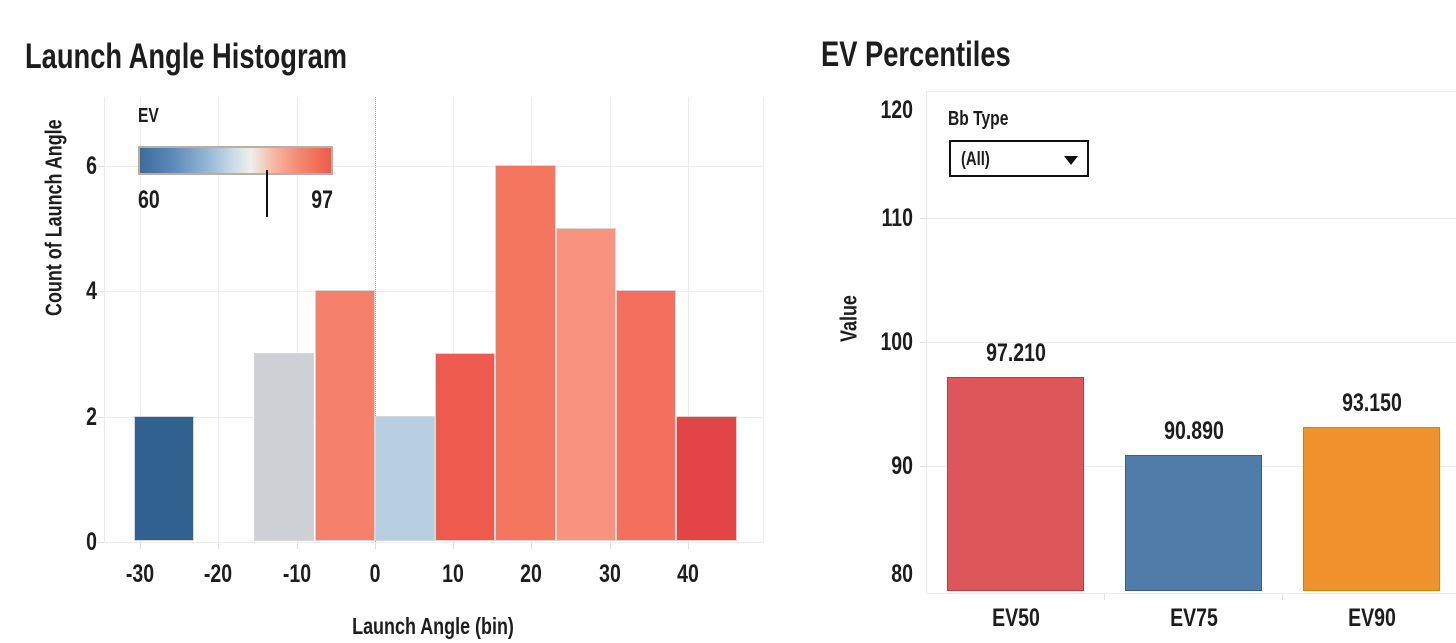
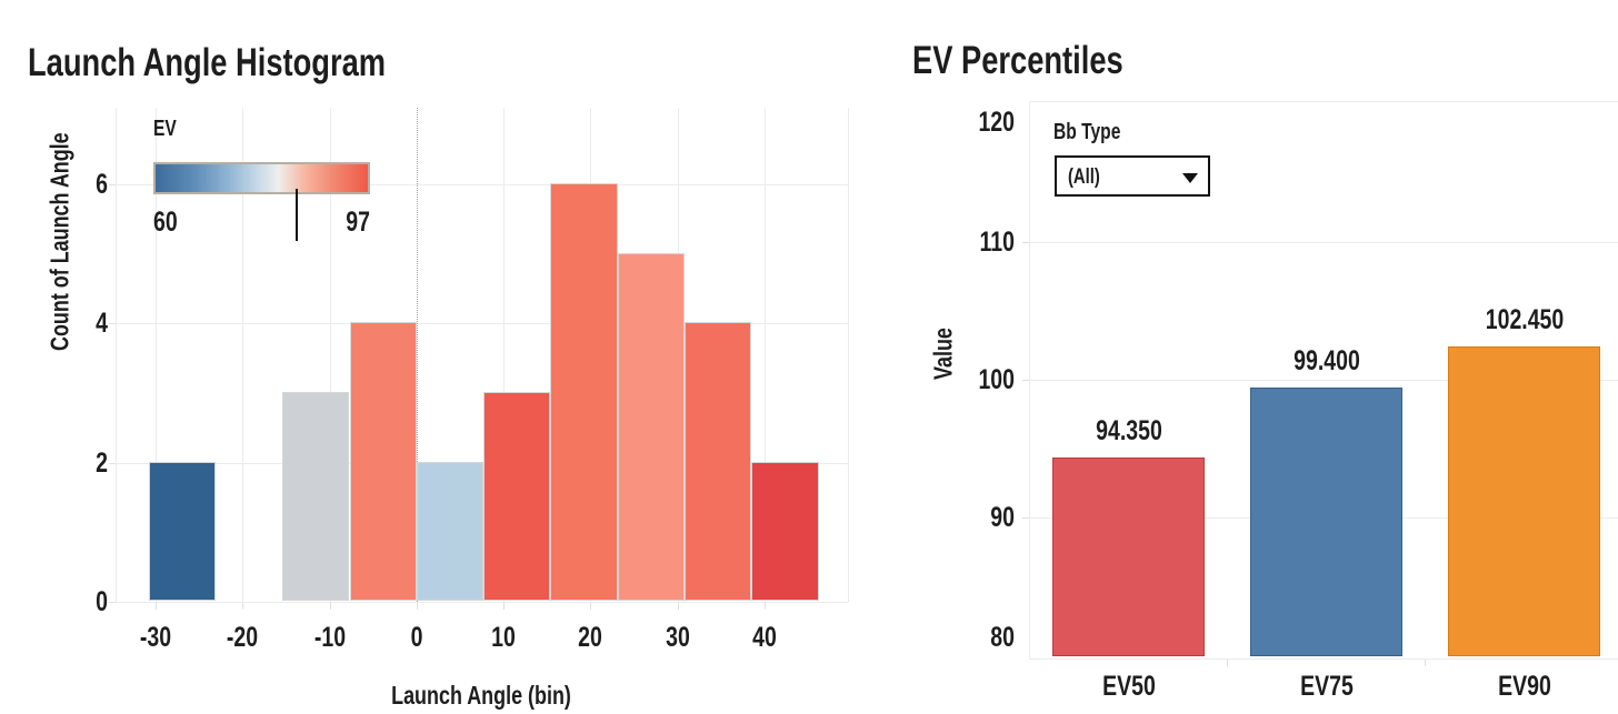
EV Percentiles/EV50: 97.210 -> 94.350
EV Percentiles/EV75: 90.890 -> 99.400
EV Percentiles/EV90: 93.150 -> 102.450
